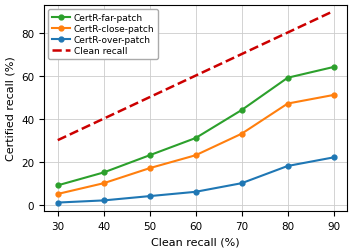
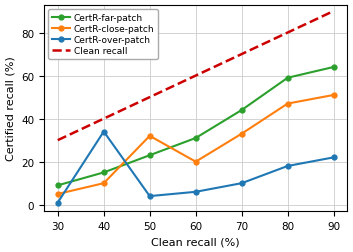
CertR-over-patch/40: 2 -> 34
CertR-close-patch/50: 17 -> 32
CertR-close-patch/60: 23 -> 20
